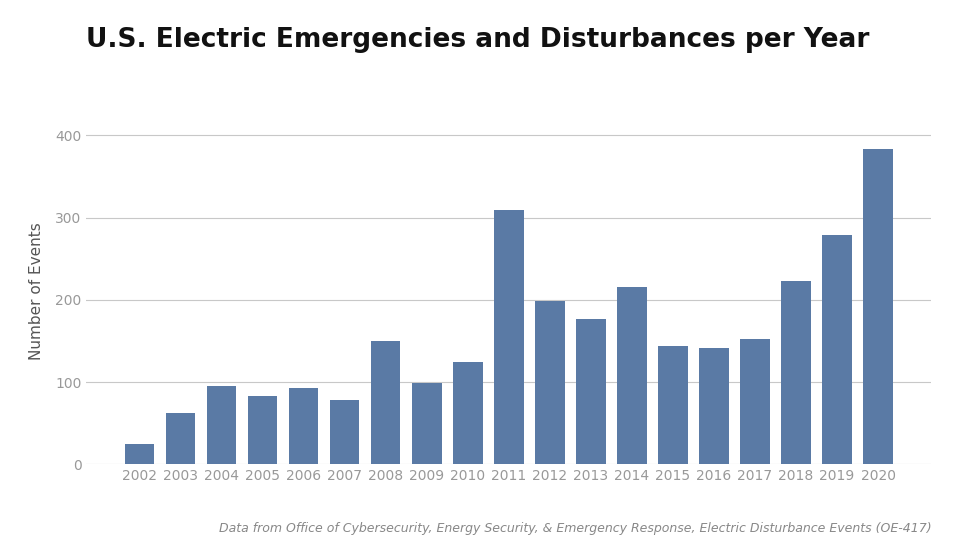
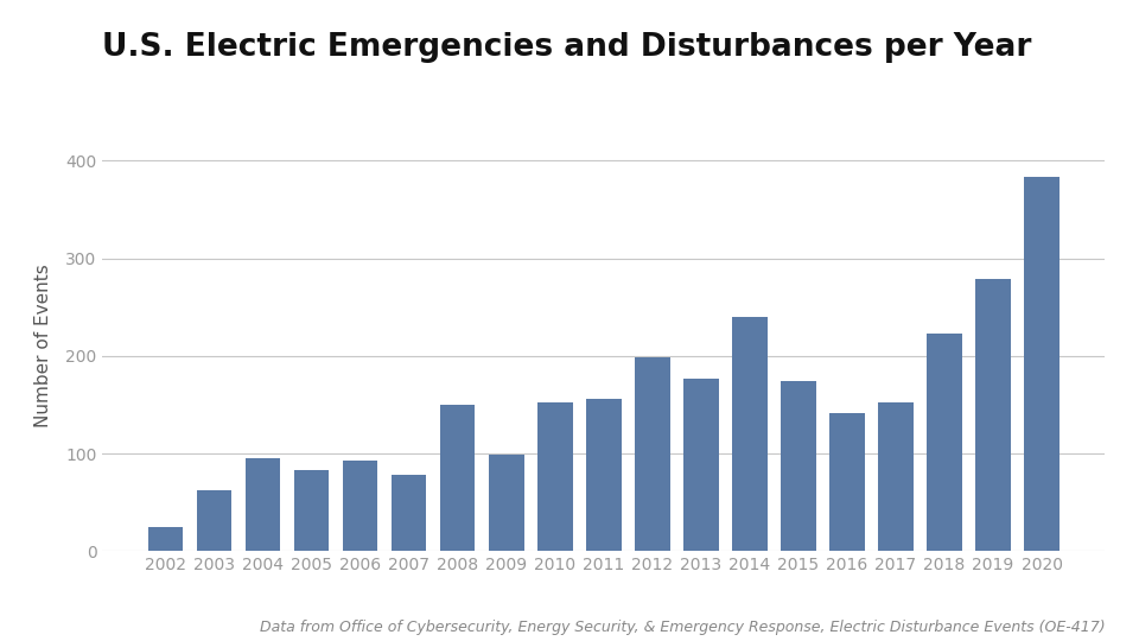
2010: 124 -> 152
2011: 309 -> 156
2014: 216 -> 240
2015: 144 -> 174
